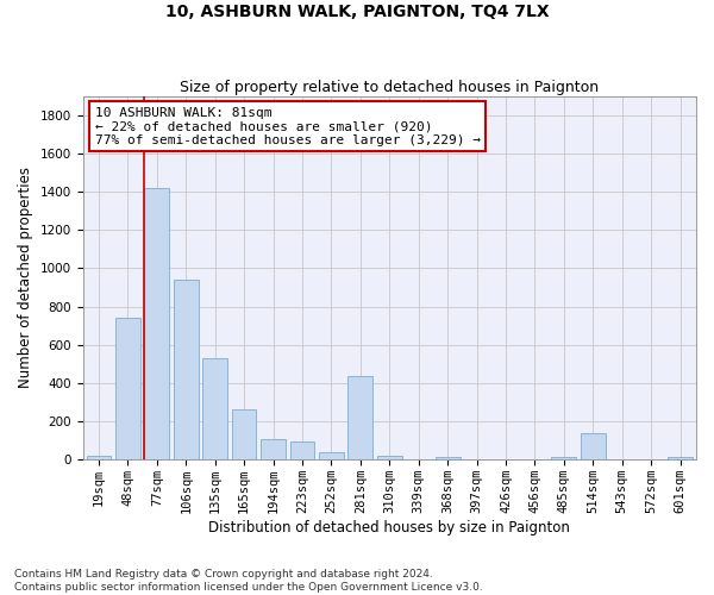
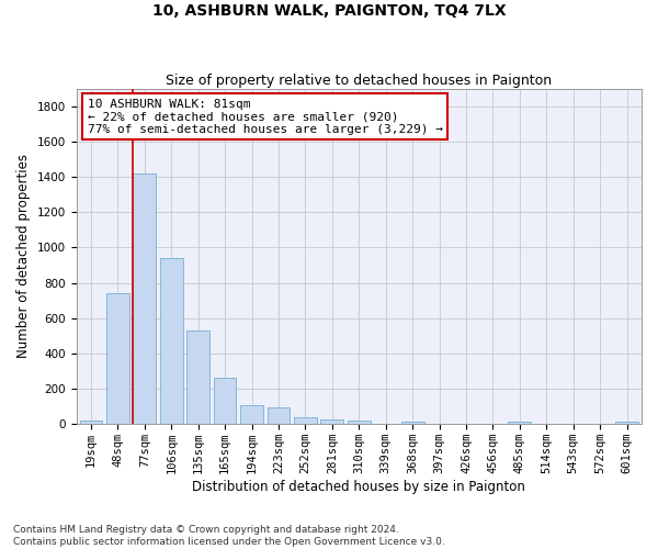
281sqm: 440 -> 30
514sqm: 140 -> 0
